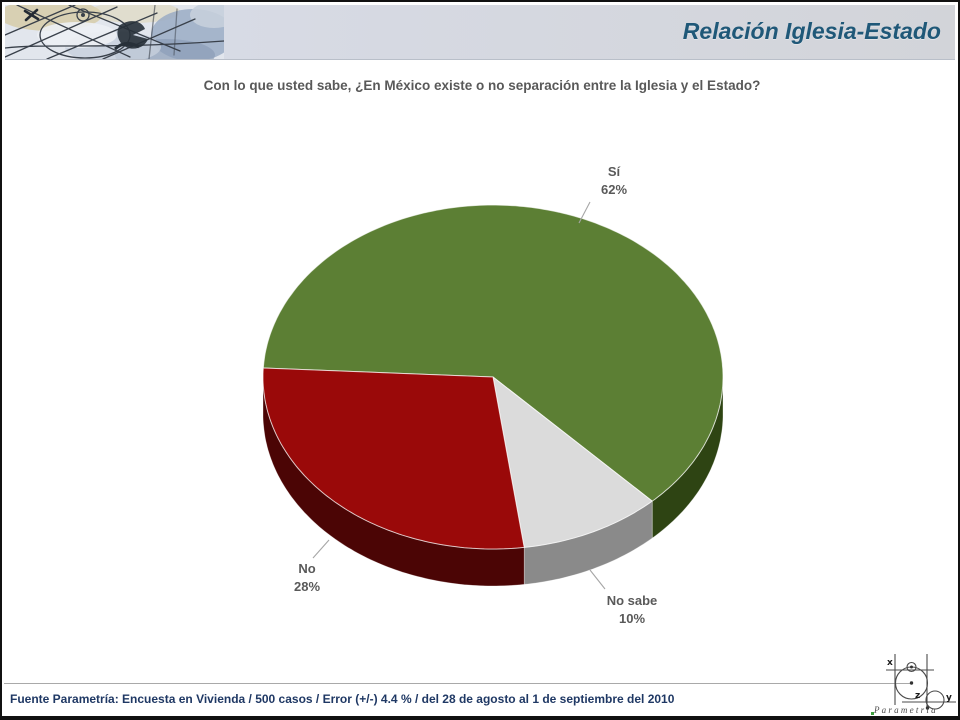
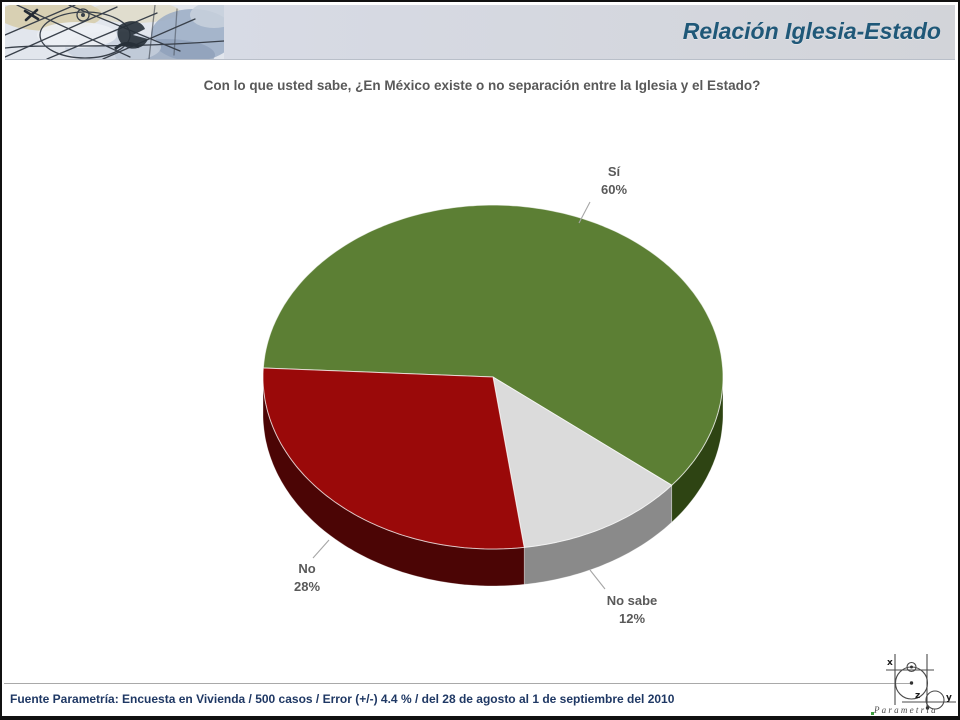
Sí: 62% -> 60%
No sabe: 10% -> 12%
